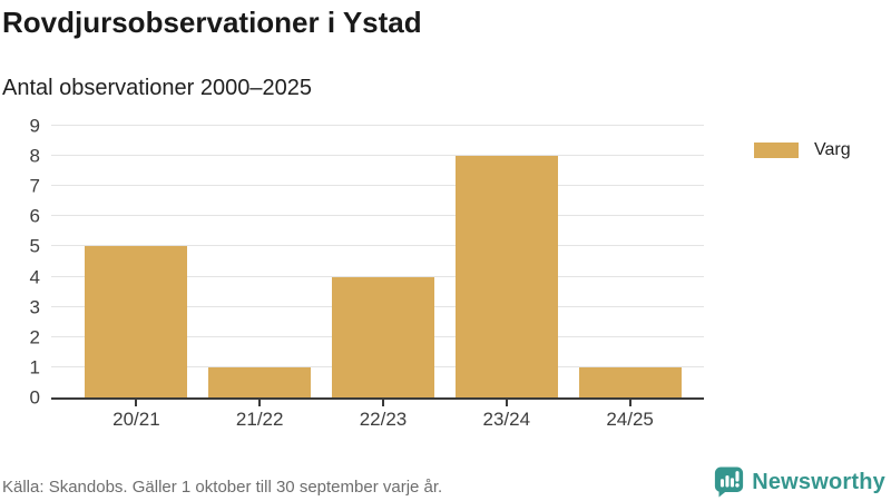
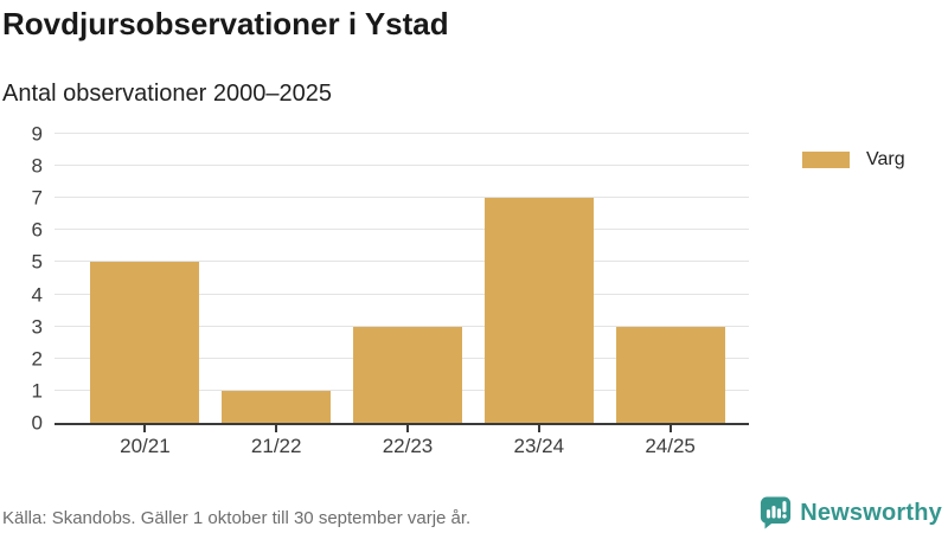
22/23: 4 -> 3
23/24: 8 -> 7
24/25: 1 -> 3
